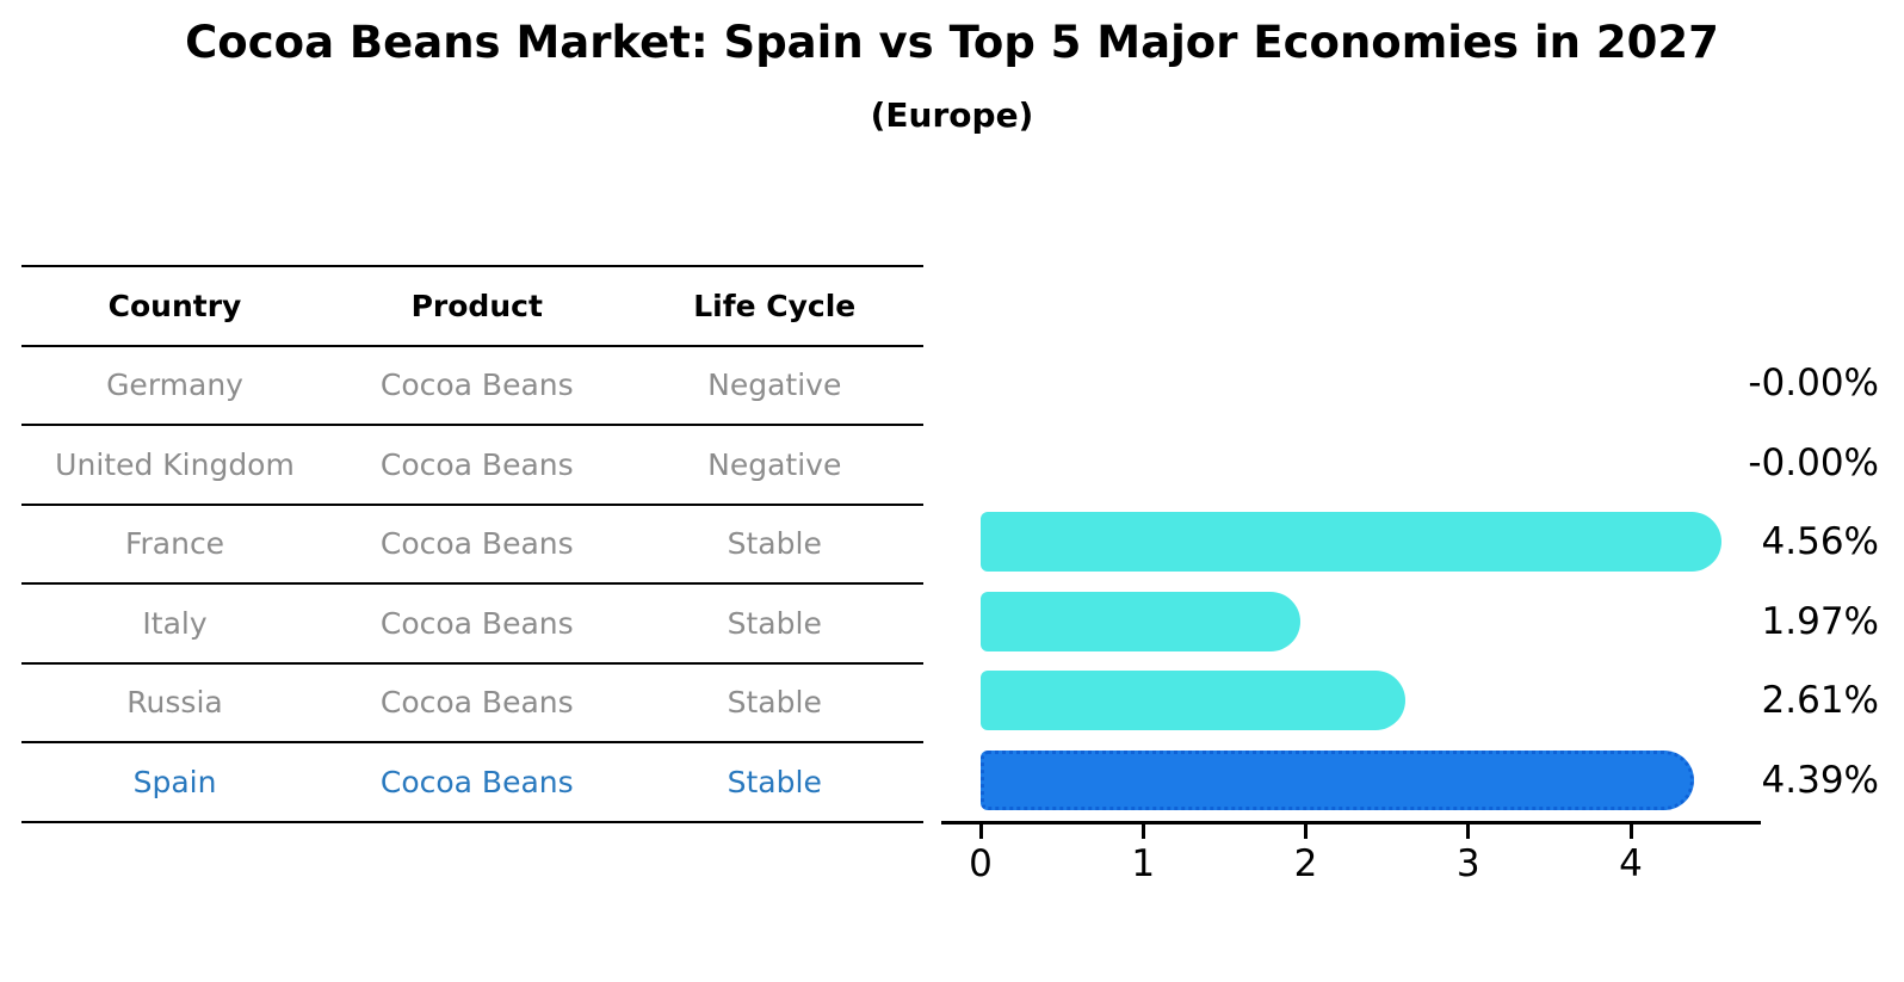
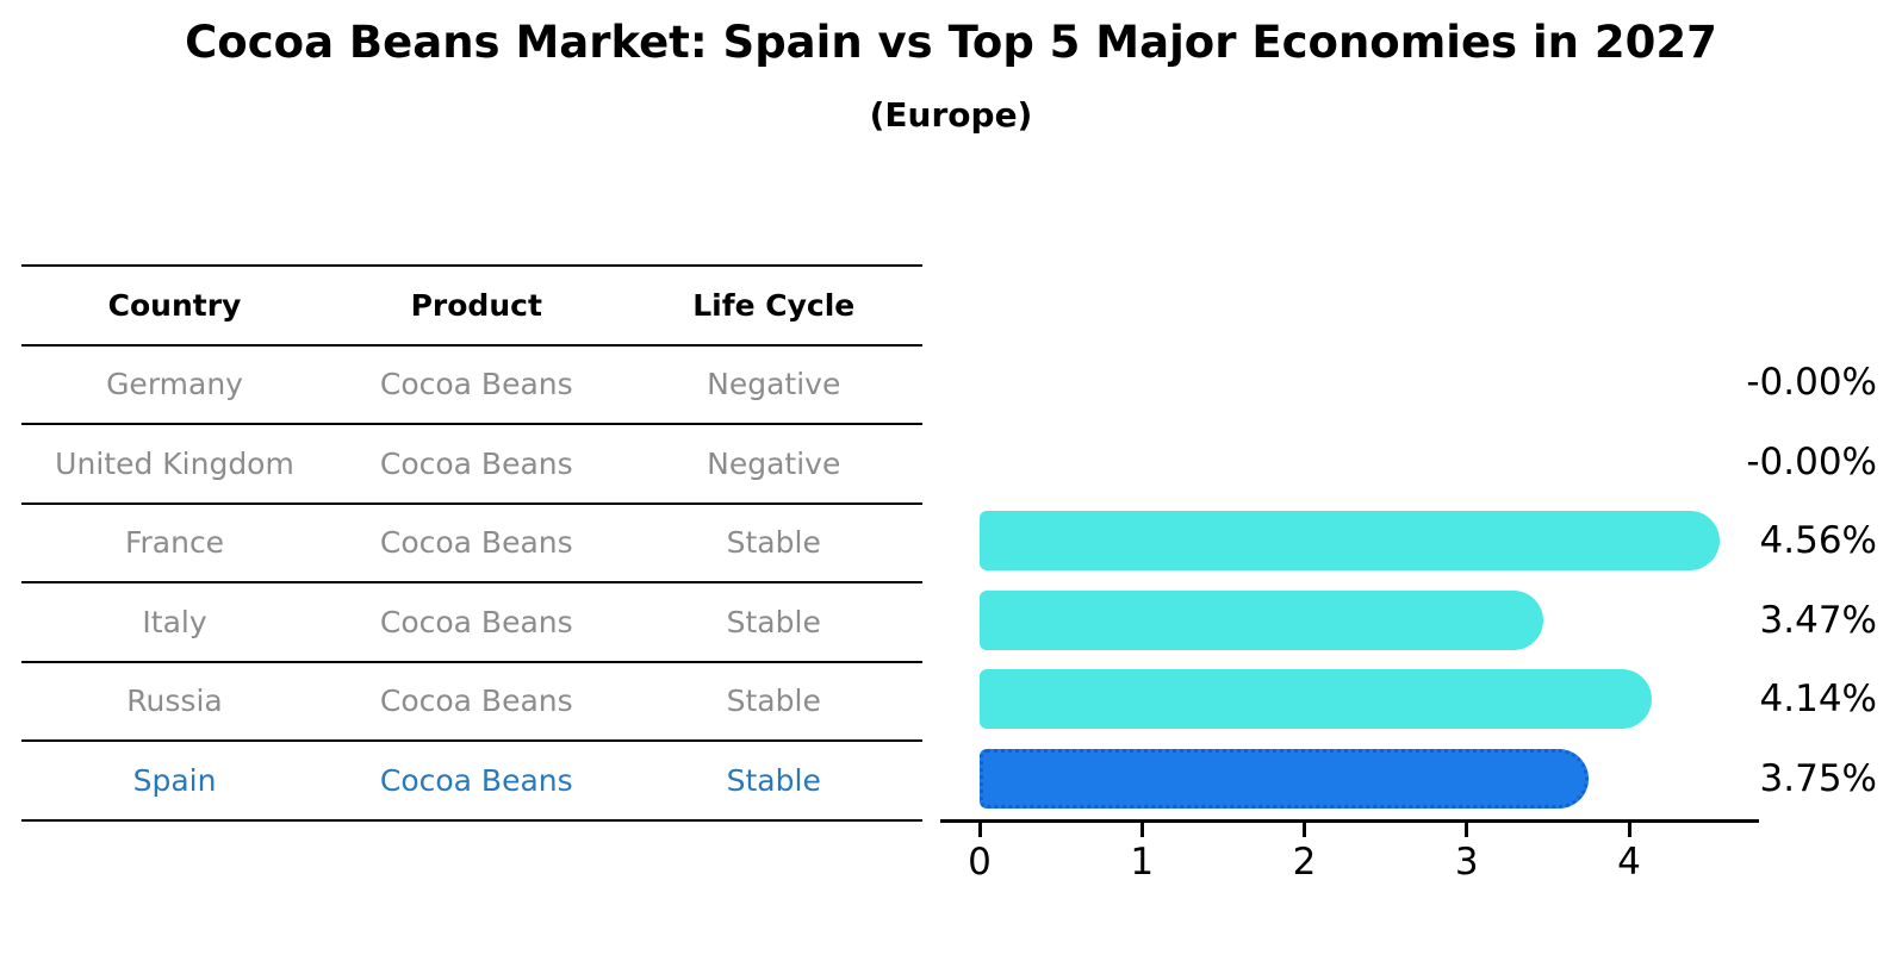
Italy: 1.97% -> 3.47%
Russia: 2.61% -> 4.14%
Spain: 4.39% -> 3.75%
